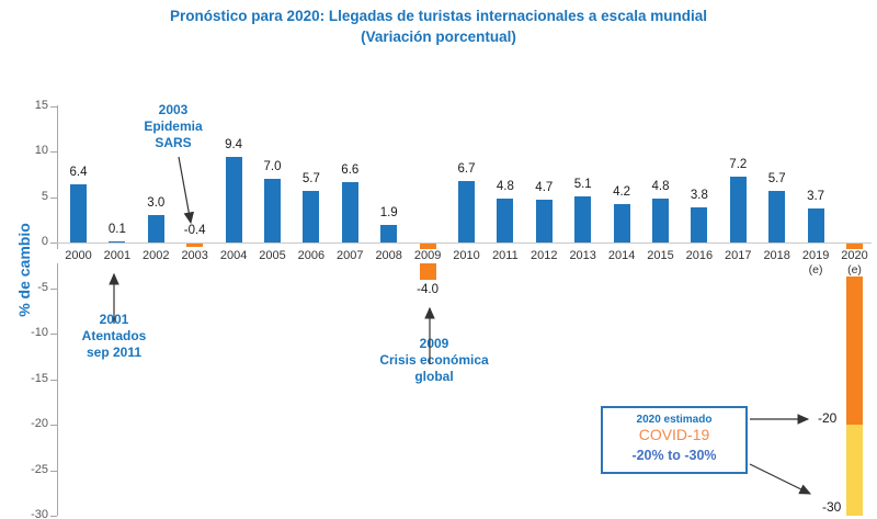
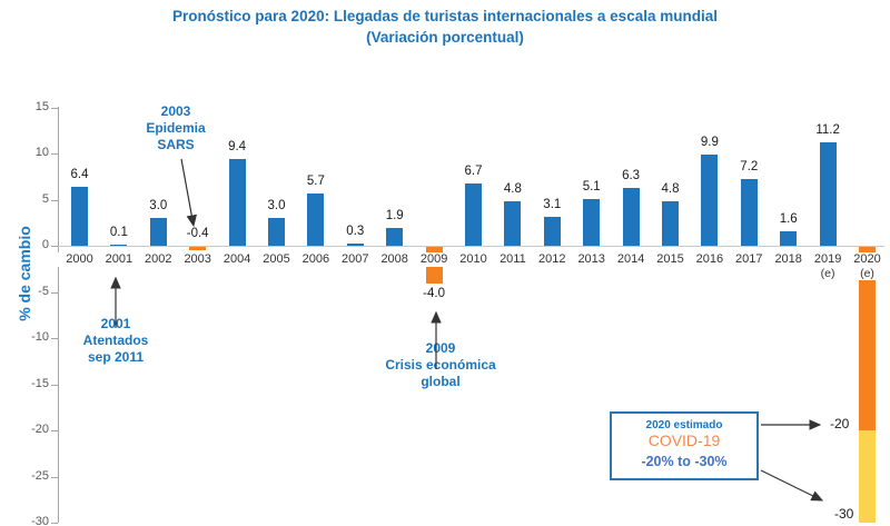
2005: 7.0 -> 3.0
2007: 6.6 -> 0.3
2012: 4.7 -> 3.1
2014: 4.2 -> 6.3
2016: 3.8 -> 9.9
2018: 5.7 -> 1.6
2019 (e): 3.7 -> 11.2
